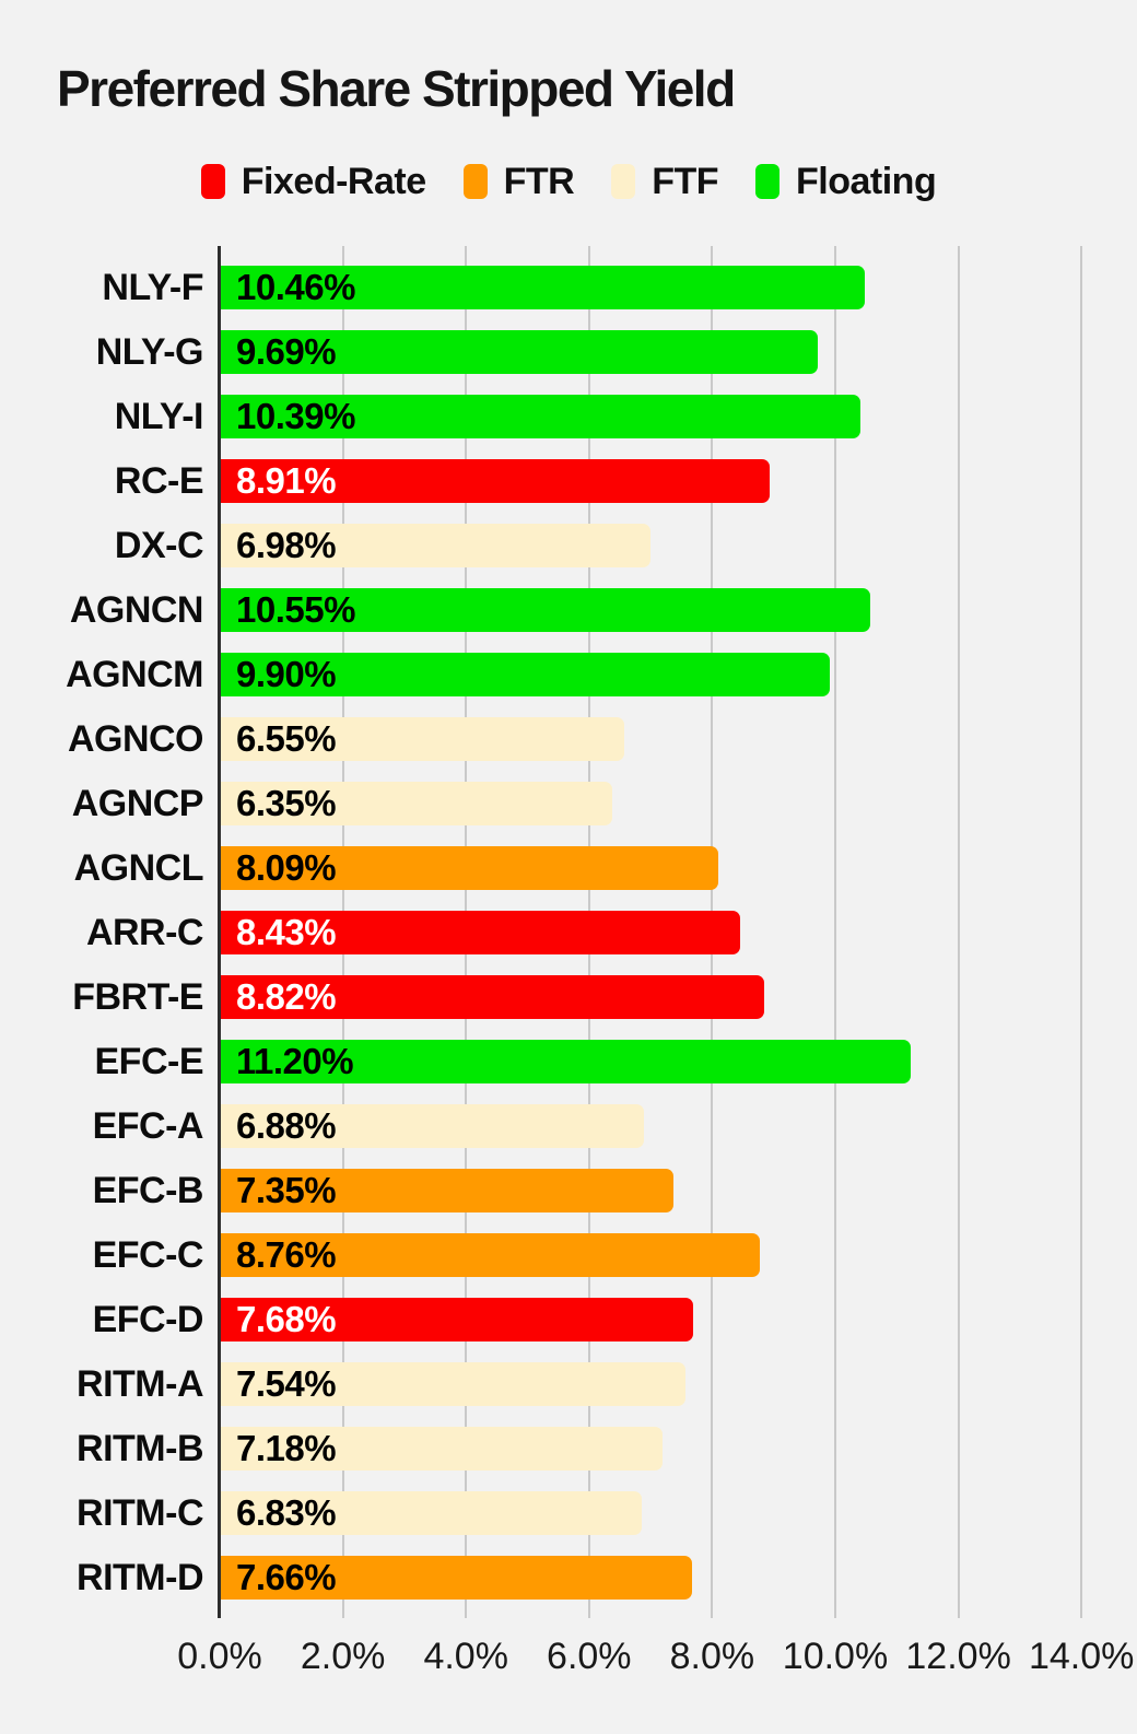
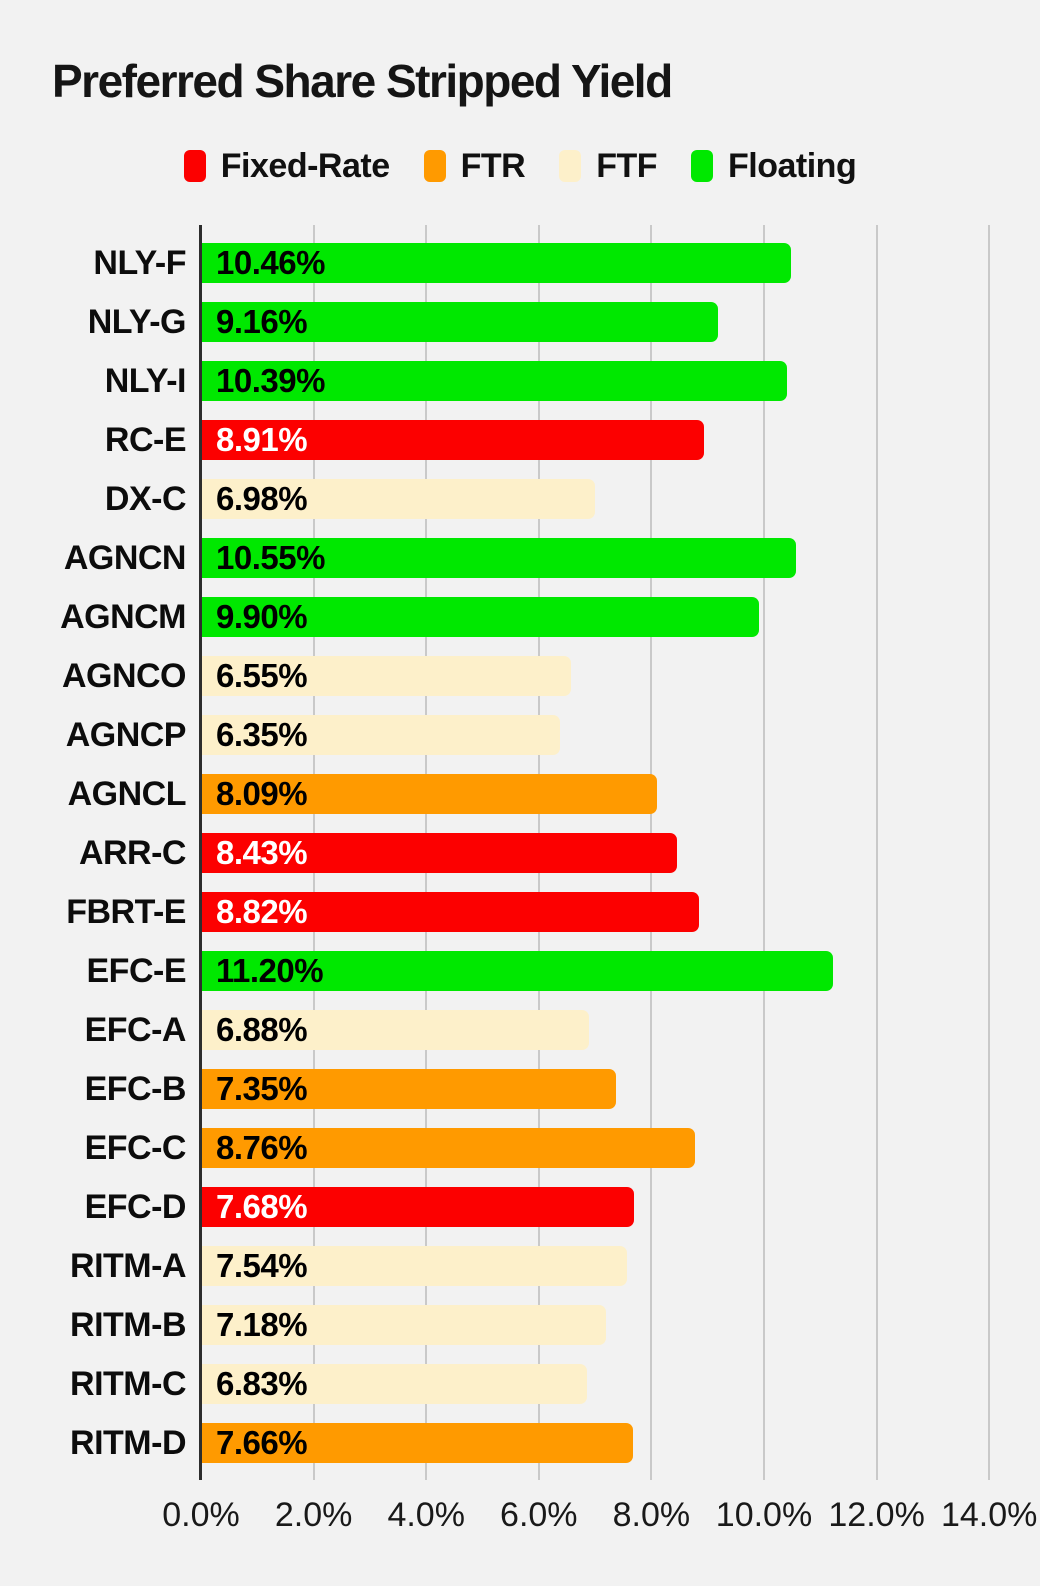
NLY-G: 9.69% -> 9.16%
